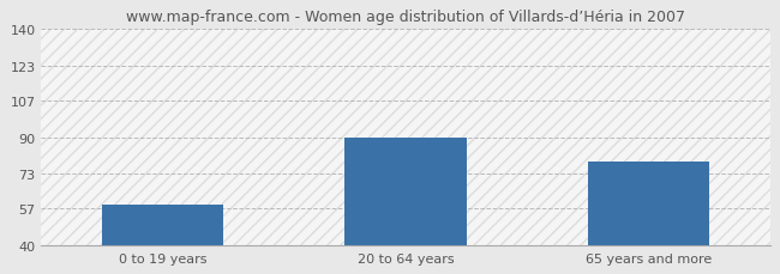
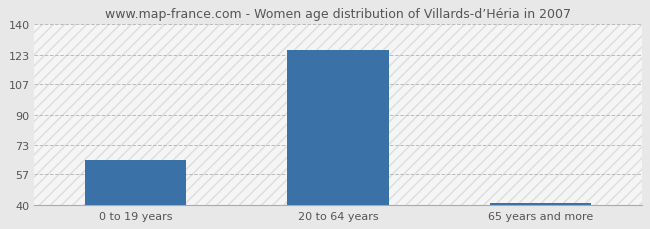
0 to 19 years: 59 -> 65
20 to 64 years: 90 -> 126
65 years and more: 79 -> 41
